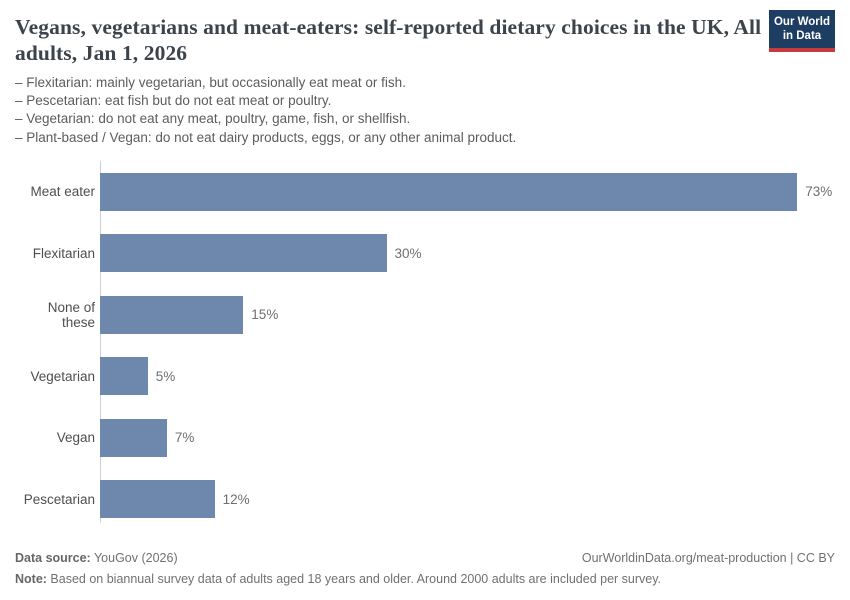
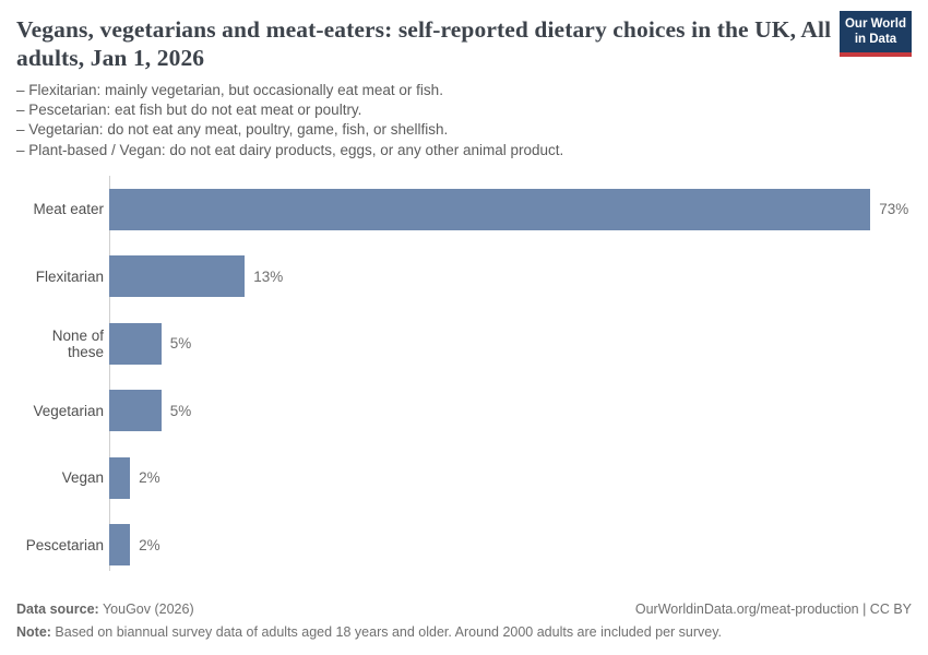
Flexitarian: 30% -> 13%
None of these: 15% -> 5%
Vegan: 7% -> 2%
Pescetarian: 12% -> 2%
